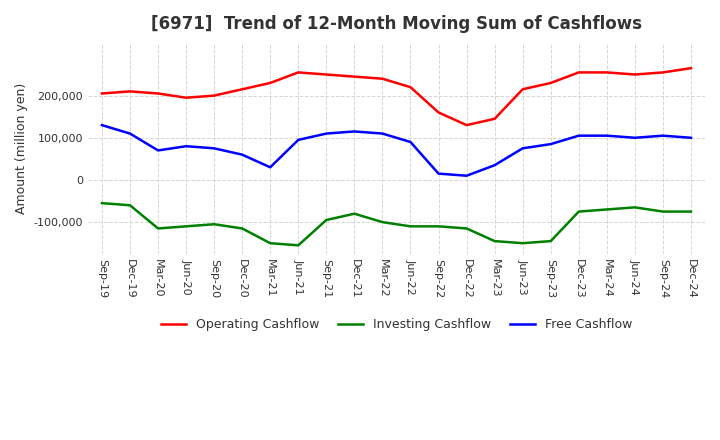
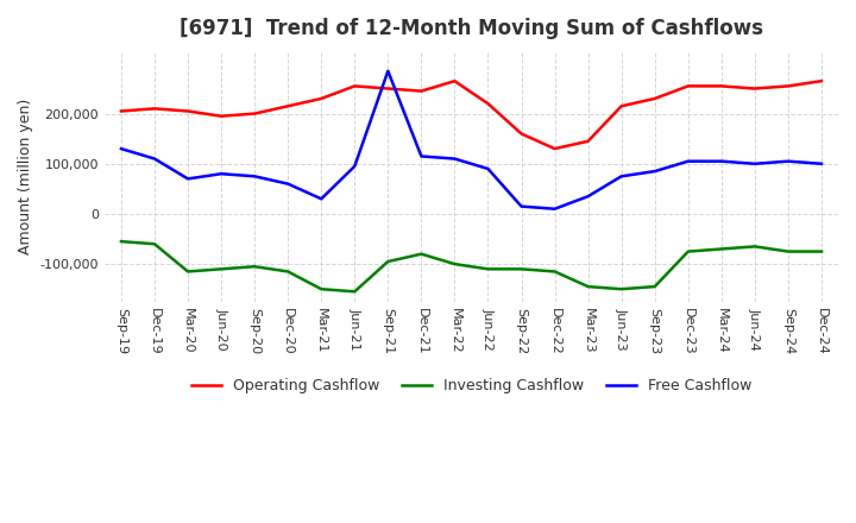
Free Cashflow/Sep-21: 110,000 -> 285,000
Operating Cashflow/Mar-22: 240,000 -> 265,000
